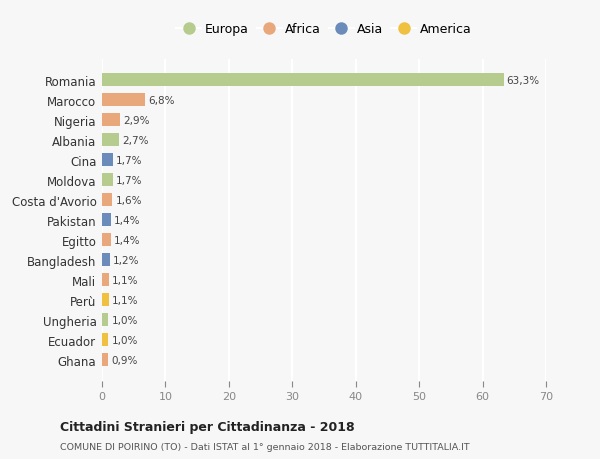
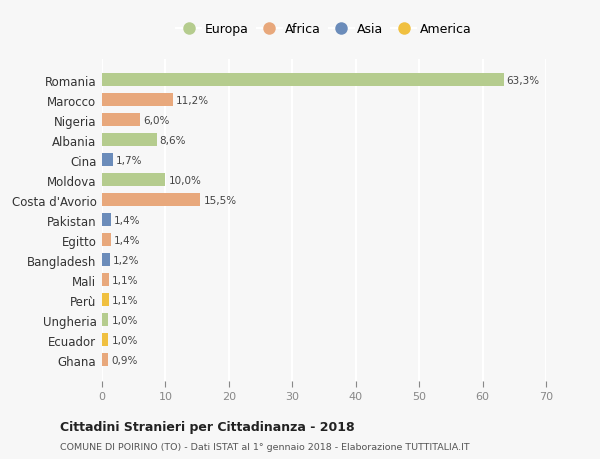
Marocco: 6,8% -> 11,2%
Nigeria: 2,9% -> 6,0%
Albania: 2,7% -> 8,6%
Moldova: 1,7% -> 10,0%
Costa d'Avorio: 1,6% -> 15,5%
